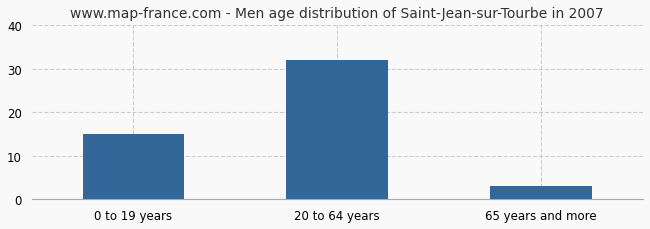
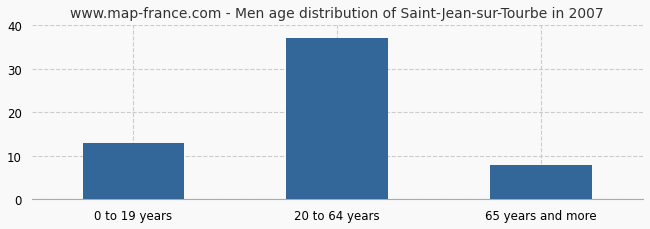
0 to 19 years: 15 -> 13
20 to 64 years: 32 -> 37
65 years and more: 3 -> 8
